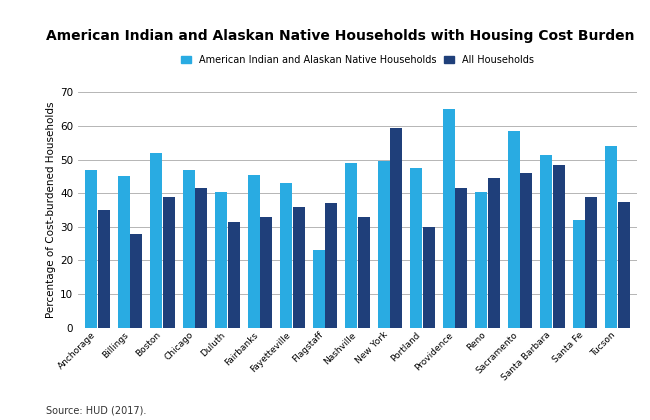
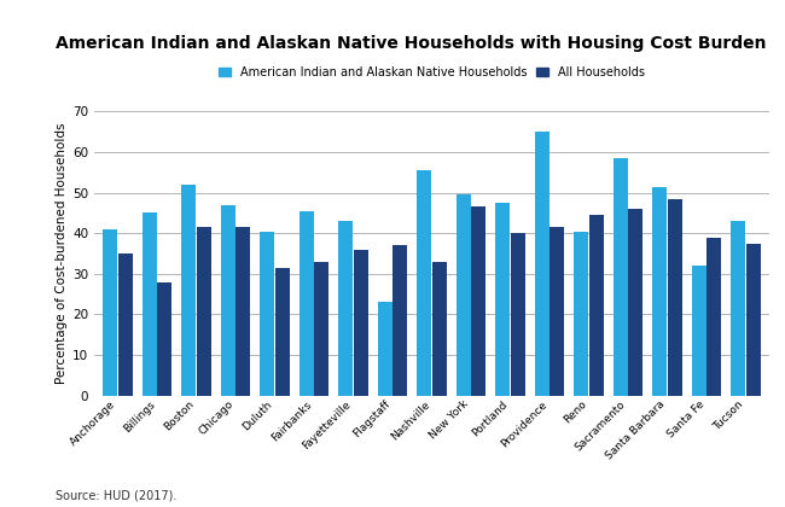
American Indian and Alaskan Native Households/Anchorage: 47.0 -> 41.0
All Households/Boston: 39.0 -> 41.5
American Indian and Alaskan Native Households/Nashville: 49.0 -> 55.5
All Households/New York: 59.5 -> 46.5
All Households/Portland: 30.0 -> 40.0
American Indian and Alaskan Native Households/Tucson: 54.0 -> 43.0
